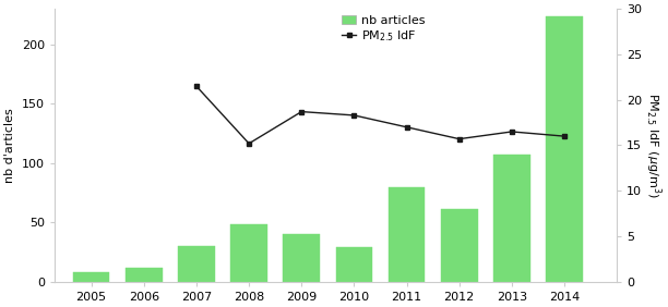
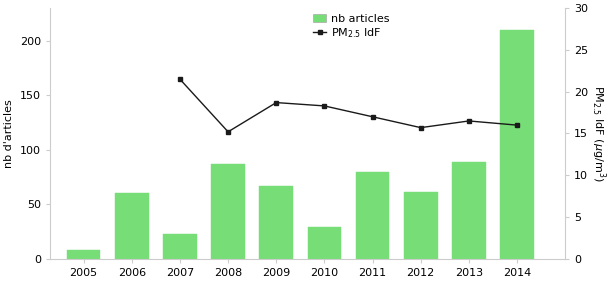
nb articles/2006: 12 -> 60
nb articles/2007: 30 -> 23
nb articles/2008: 48 -> 87
nb articles/2009: 40 -> 67
nb articles/2013: 107 -> 89
nb articles/2014: 224 -> 210
